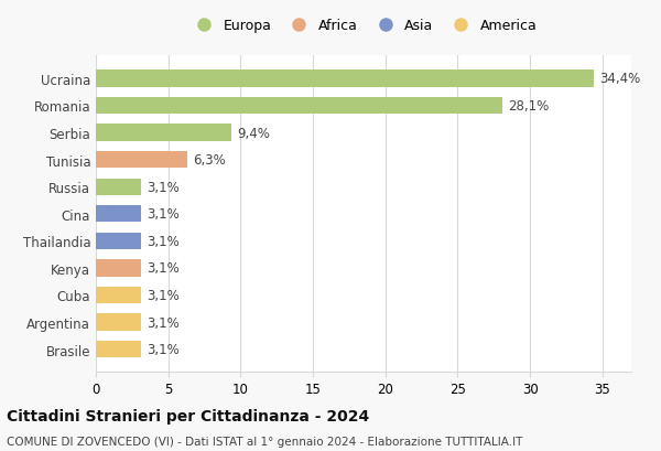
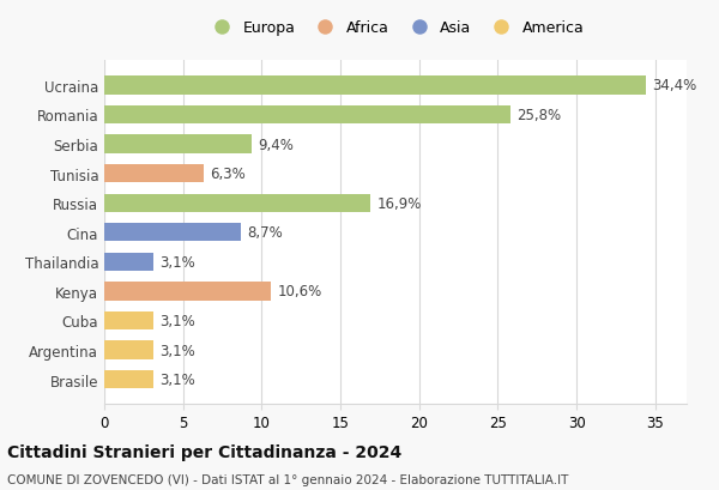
Romania: 28,1% -> 25,8%
Russia: 3,1% -> 16,9%
Cina: 3,1% -> 8,7%
Kenya: 3,1% -> 10,6%
